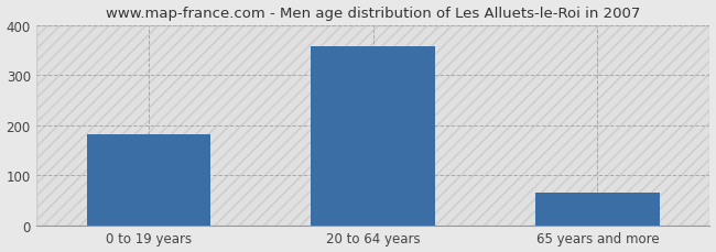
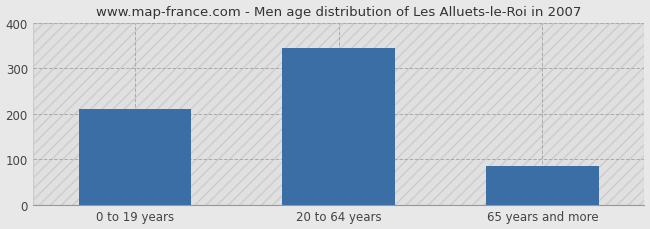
0 to 19 years: 183 -> 210
20 to 64 years: 357 -> 345
65 years and more: 66 -> 85
